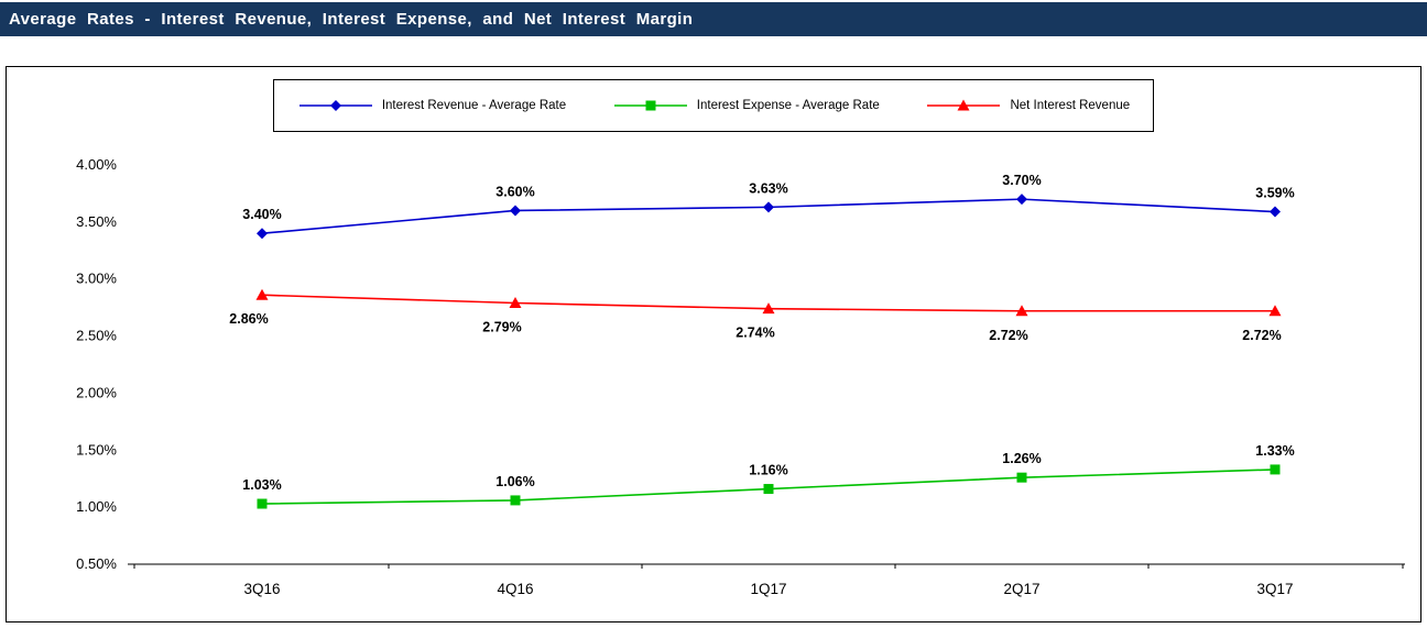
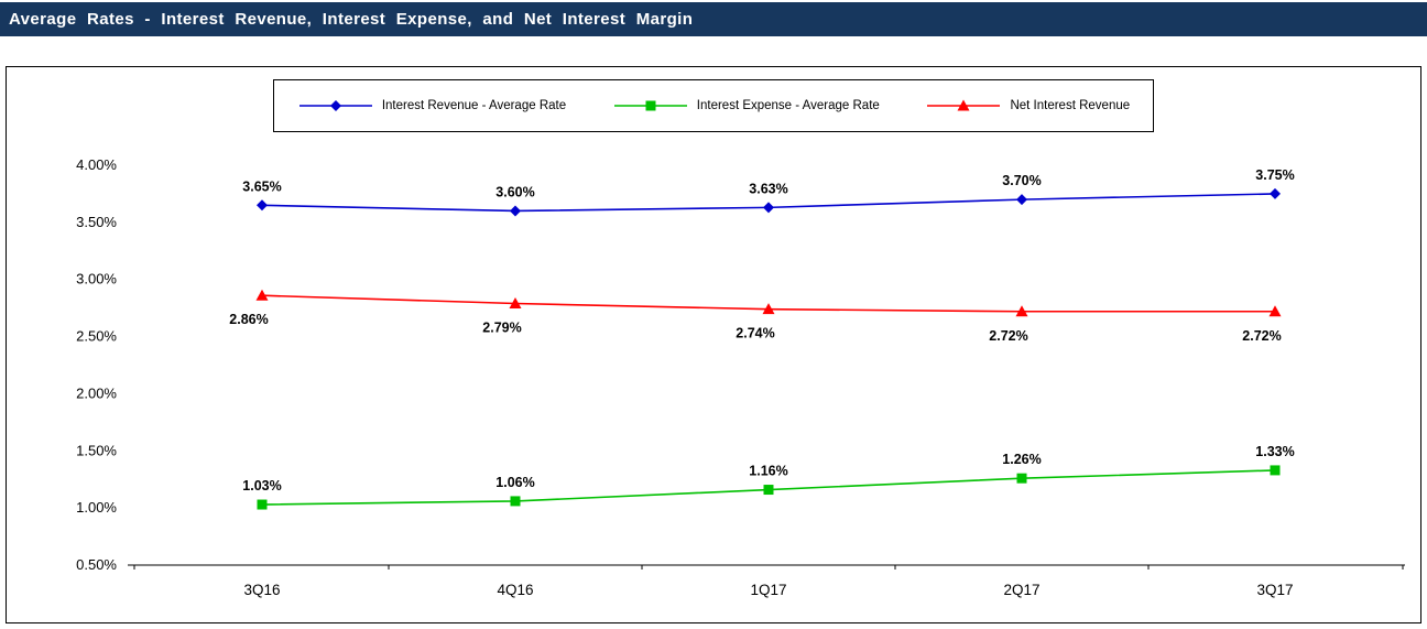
Interest Revenue - Average Rate/3Q16: 3.40% -> 3.65%
Interest Revenue - Average Rate/3Q17: 3.59% -> 3.75%
